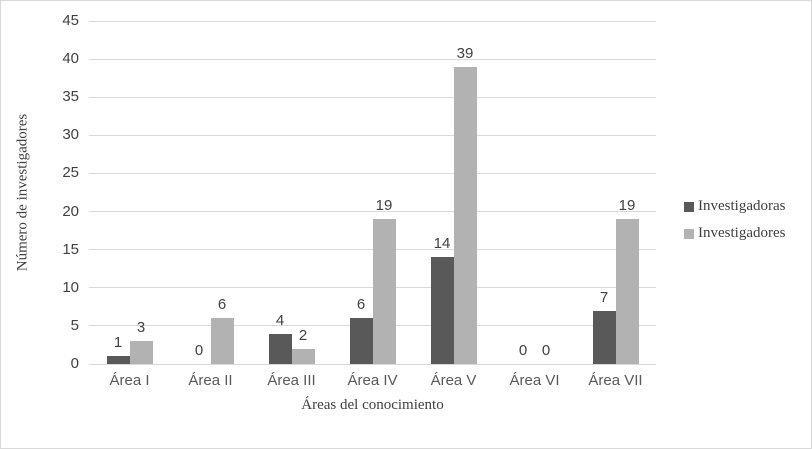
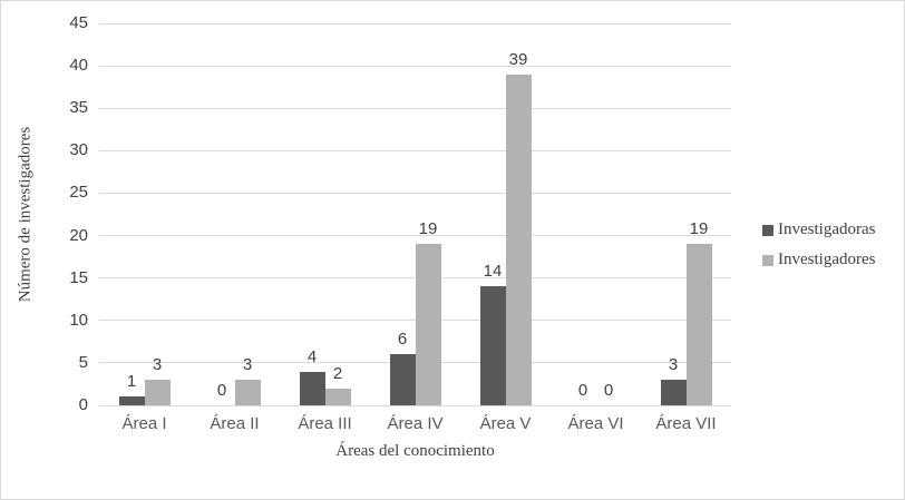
Investigadores/Área II: 6 -> 3
Investigadoras/Área VII: 7 -> 3
